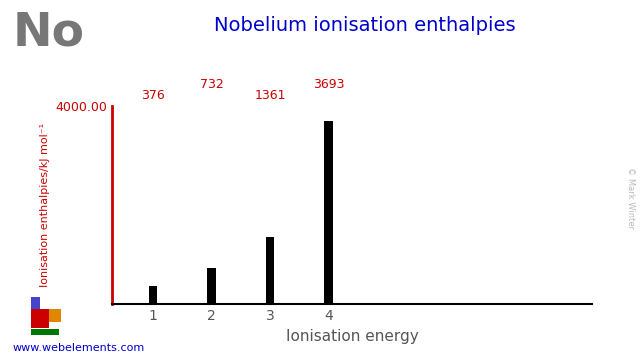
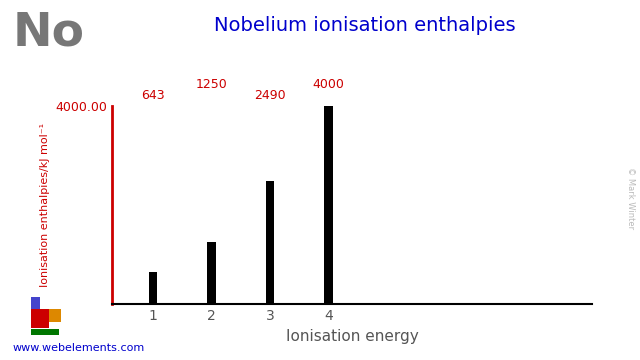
1: 376 -> 643
2: 732 -> 1250
3: 1361 -> 2490
4: 3693 -> 4000
